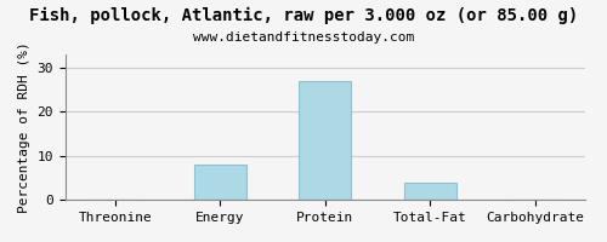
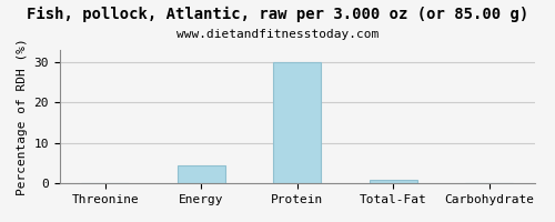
Energy: 8.0 -> 4.5
Protein: 27.0 -> 30.0
Total-Fat: 4.0 -> 1.0
